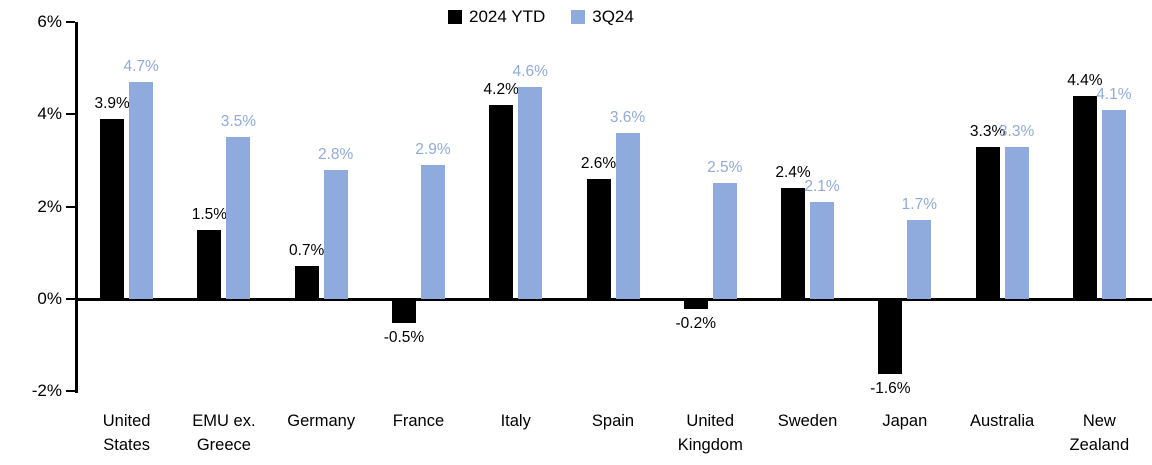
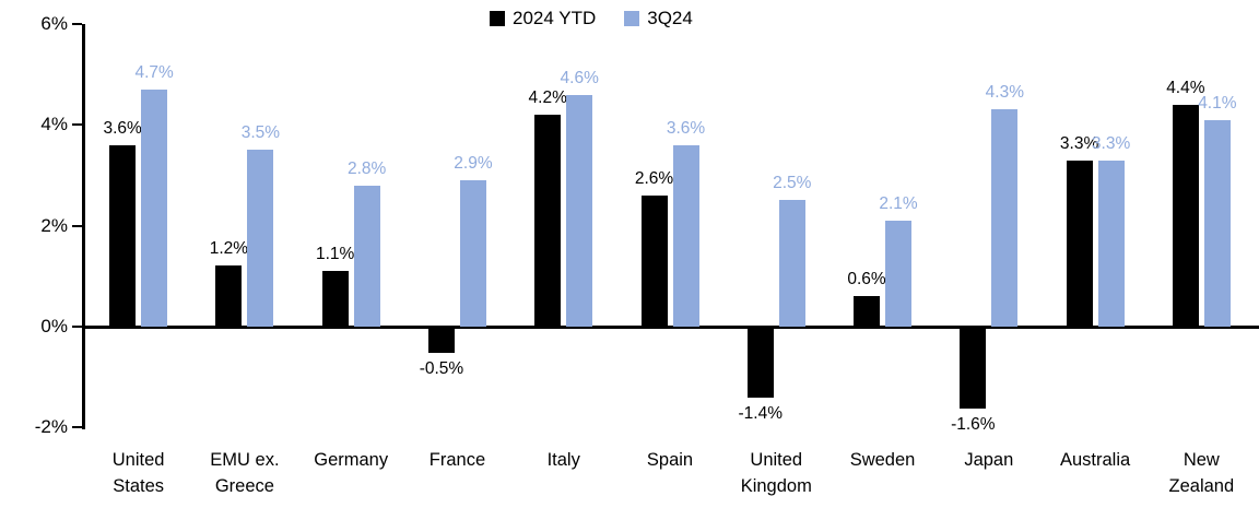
2024 YTD/United States: 3.9% -> 3.6%
2024 YTD/EMU ex. Greece: 1.5% -> 1.2%
2024 YTD/Germany: 0.7% -> 1.1%
2024 YTD/United Kingdom: -0.2% -> -1.4%
2024 YTD/Sweden: 2.4% -> 0.6%
3Q24/Japan: 1.7% -> 4.3%
